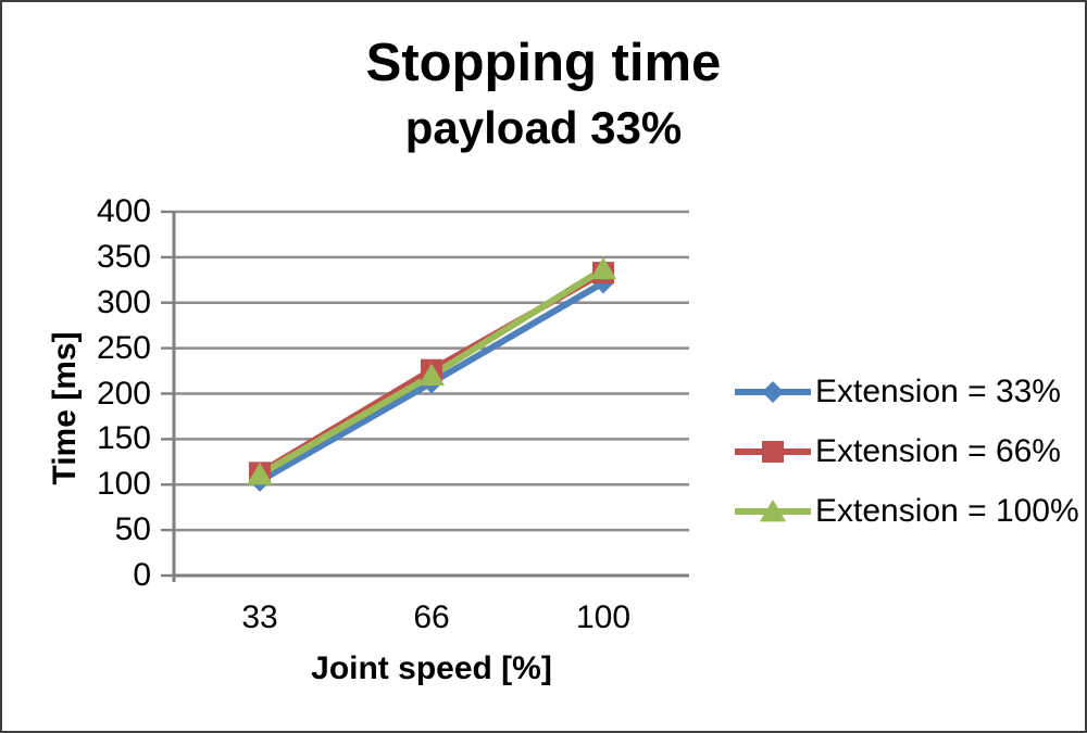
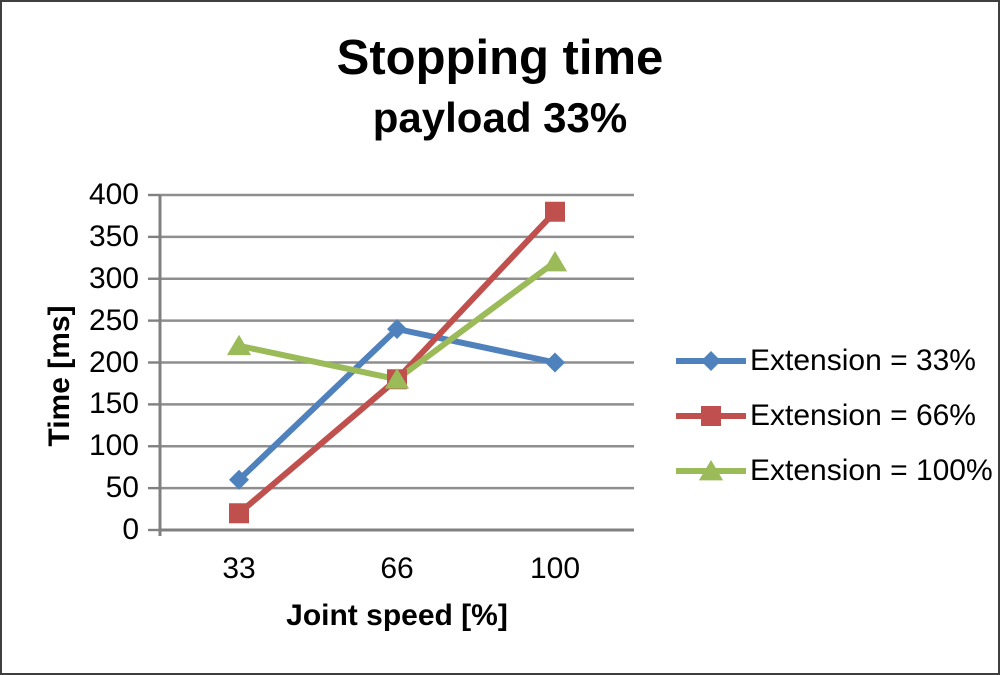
Extension = 33%/33: 100 -> 60
Extension = 66%/33: 110 -> 20
Extension = 100%/33: 110 -> 220
Extension = 33%/66: 210 -> 240
Extension = 66%/66: 230 -> 180
Extension = 100%/66: 220 -> 180
Extension = 33%/100: 320 -> 200
Extension = 66%/100: 330 -> 380
Extension = 100%/100: 340 -> 320
